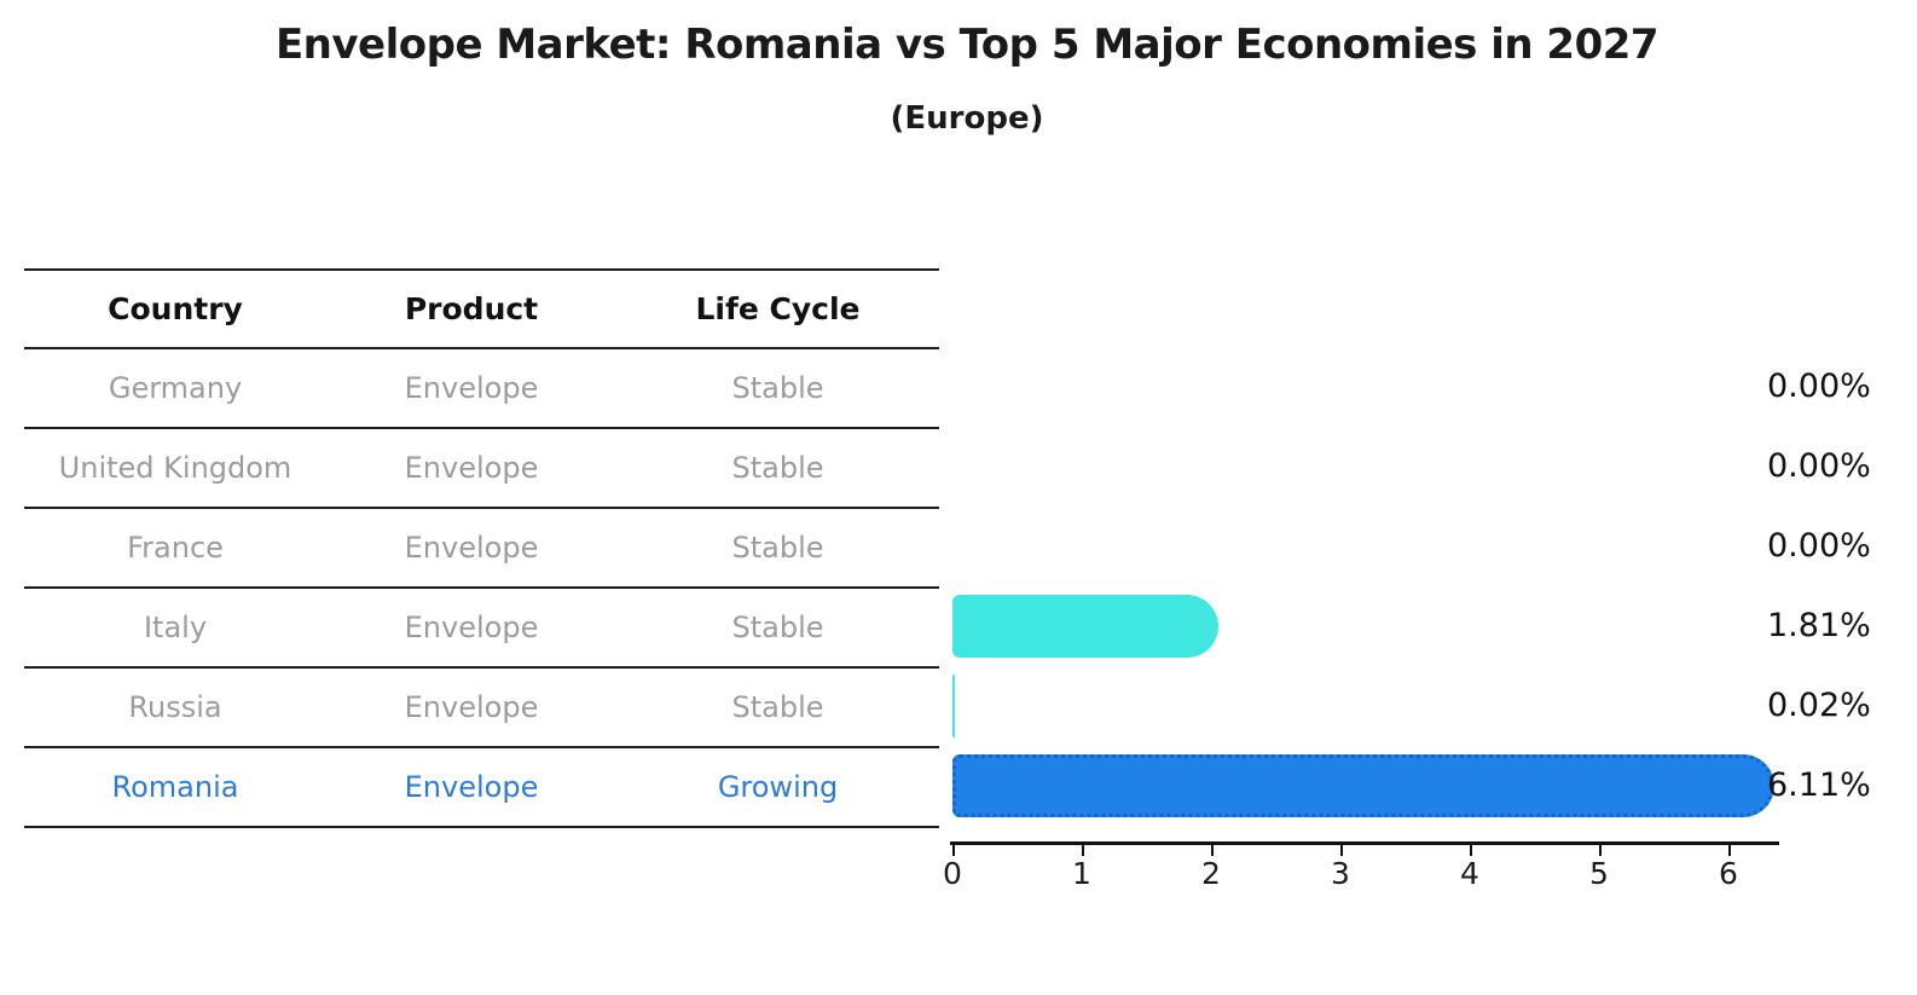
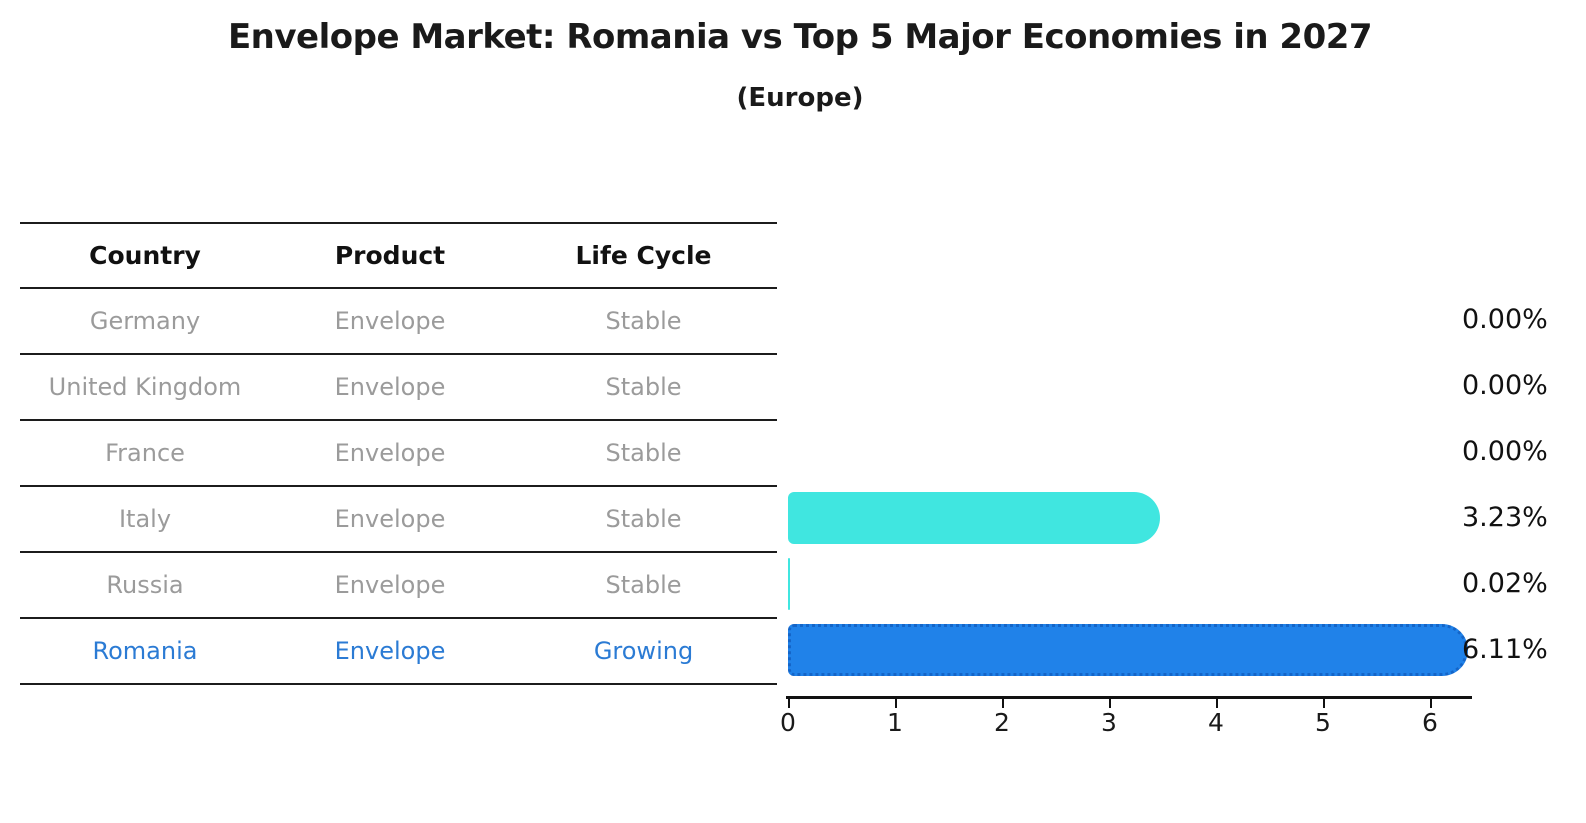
Italy: 1.81% -> 3.23%
